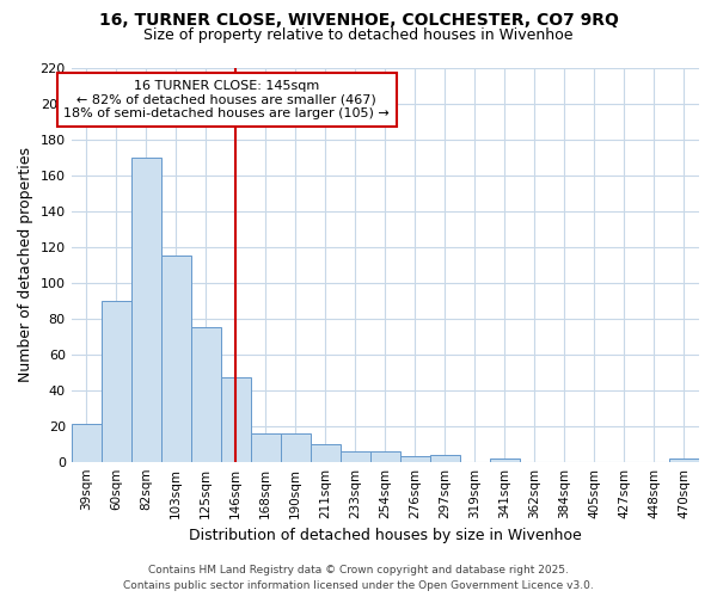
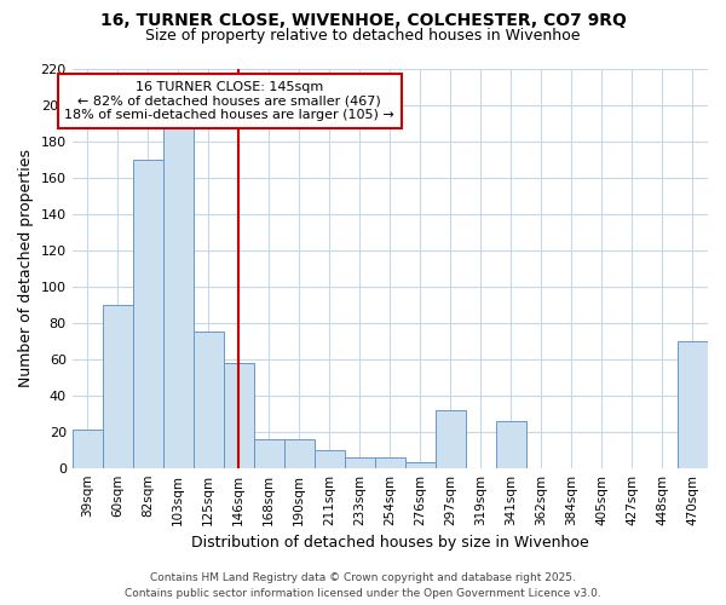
103sqm: 115 -> 188
146sqm: 47 -> 58
297sqm: 4 -> 32
341sqm: 2 -> 26
470sqm: 2 -> 70
